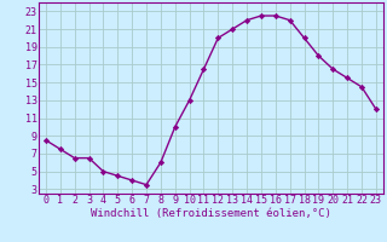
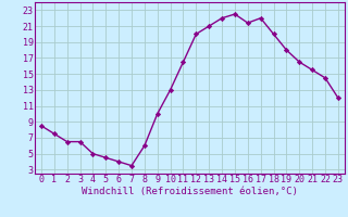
16: 22.5 -> 21.4
